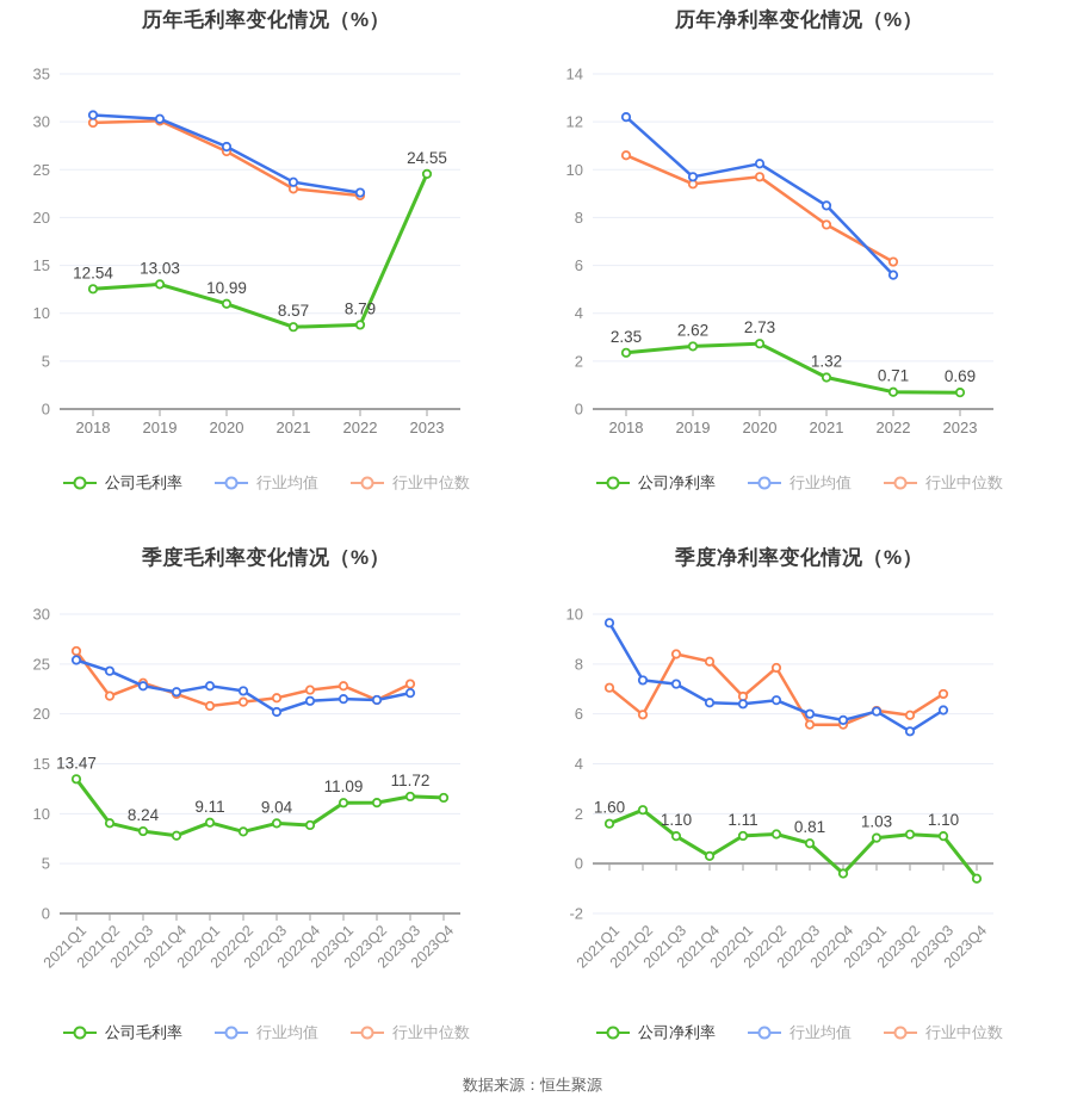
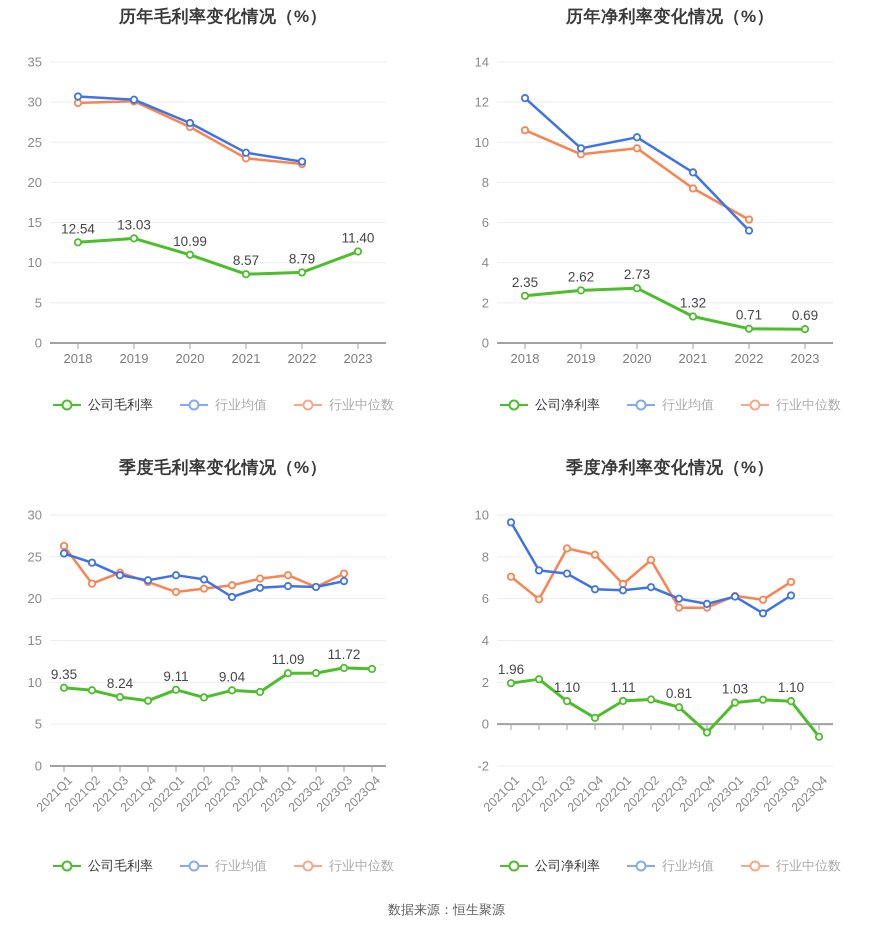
历年毛利率变化情况（%）/公司毛利率/2023: 24.55 -> 11.40
季度毛利率变化情况（%）/公司毛利率/2021Q1: 13.47 -> 9.35
季度净利率变化情况（%）/公司净利率/2021Q1: 1.60 -> 1.96
